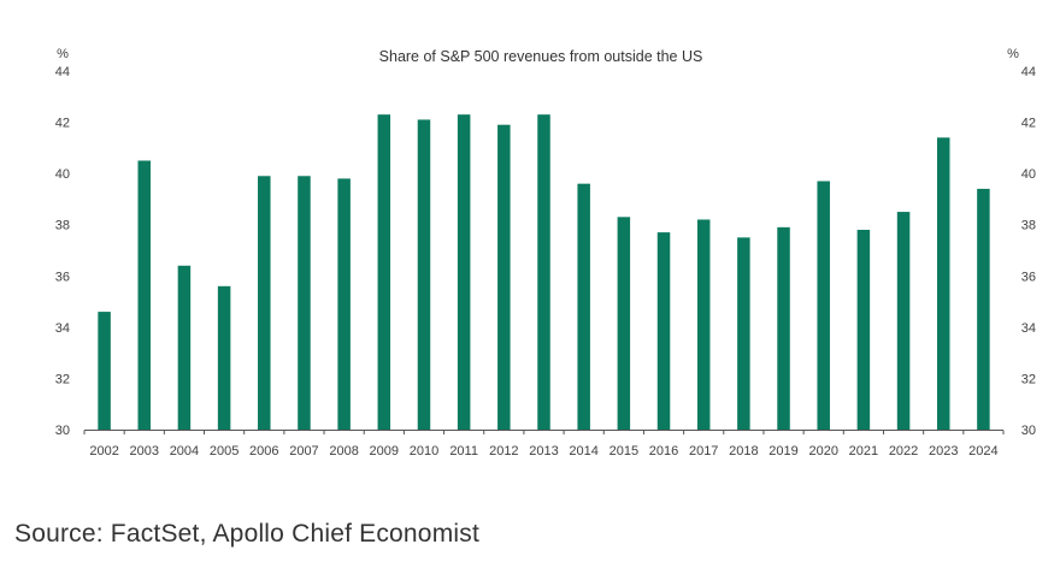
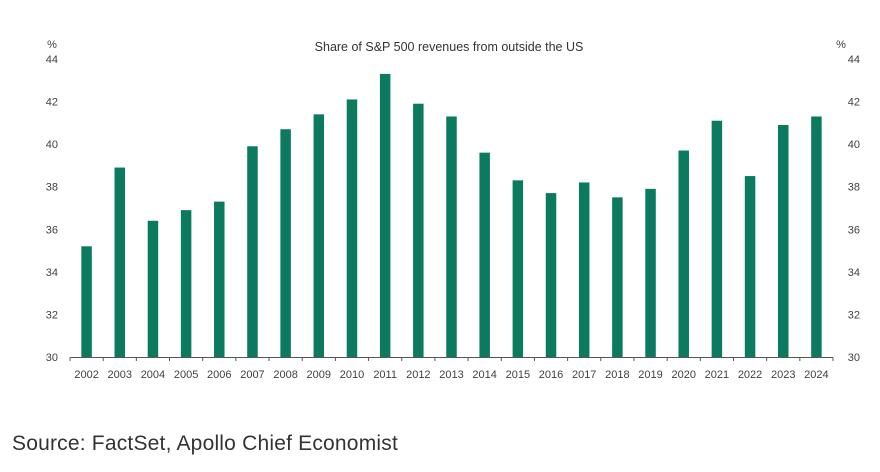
2002: 34.6 -> 35.2
2003: 40.5 -> 38.9
2005: 35.6 -> 36.9
2006: 39.9 -> 37.3
2008: 39.8 -> 40.7
2009: 42.3 -> 41.4
2011: 42.3 -> 43.3
2013: 42.3 -> 41.3
2021: 37.8 -> 41.1
2023: 41.4 -> 40.9
2024: 39.4 -> 41.3
